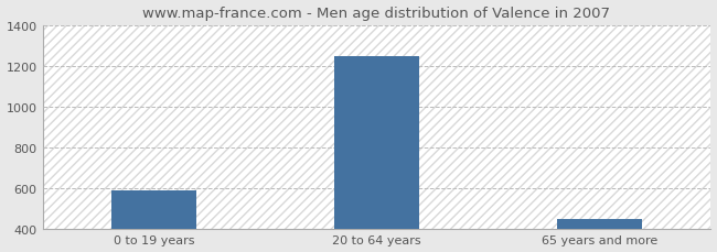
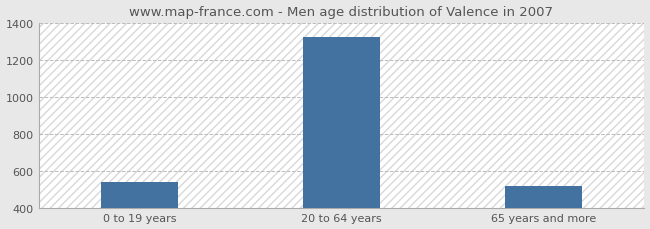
0 to 19 years: 590 -> 540
20 to 64 years: 1250 -> 1320
65 years and more: 450 -> 520
